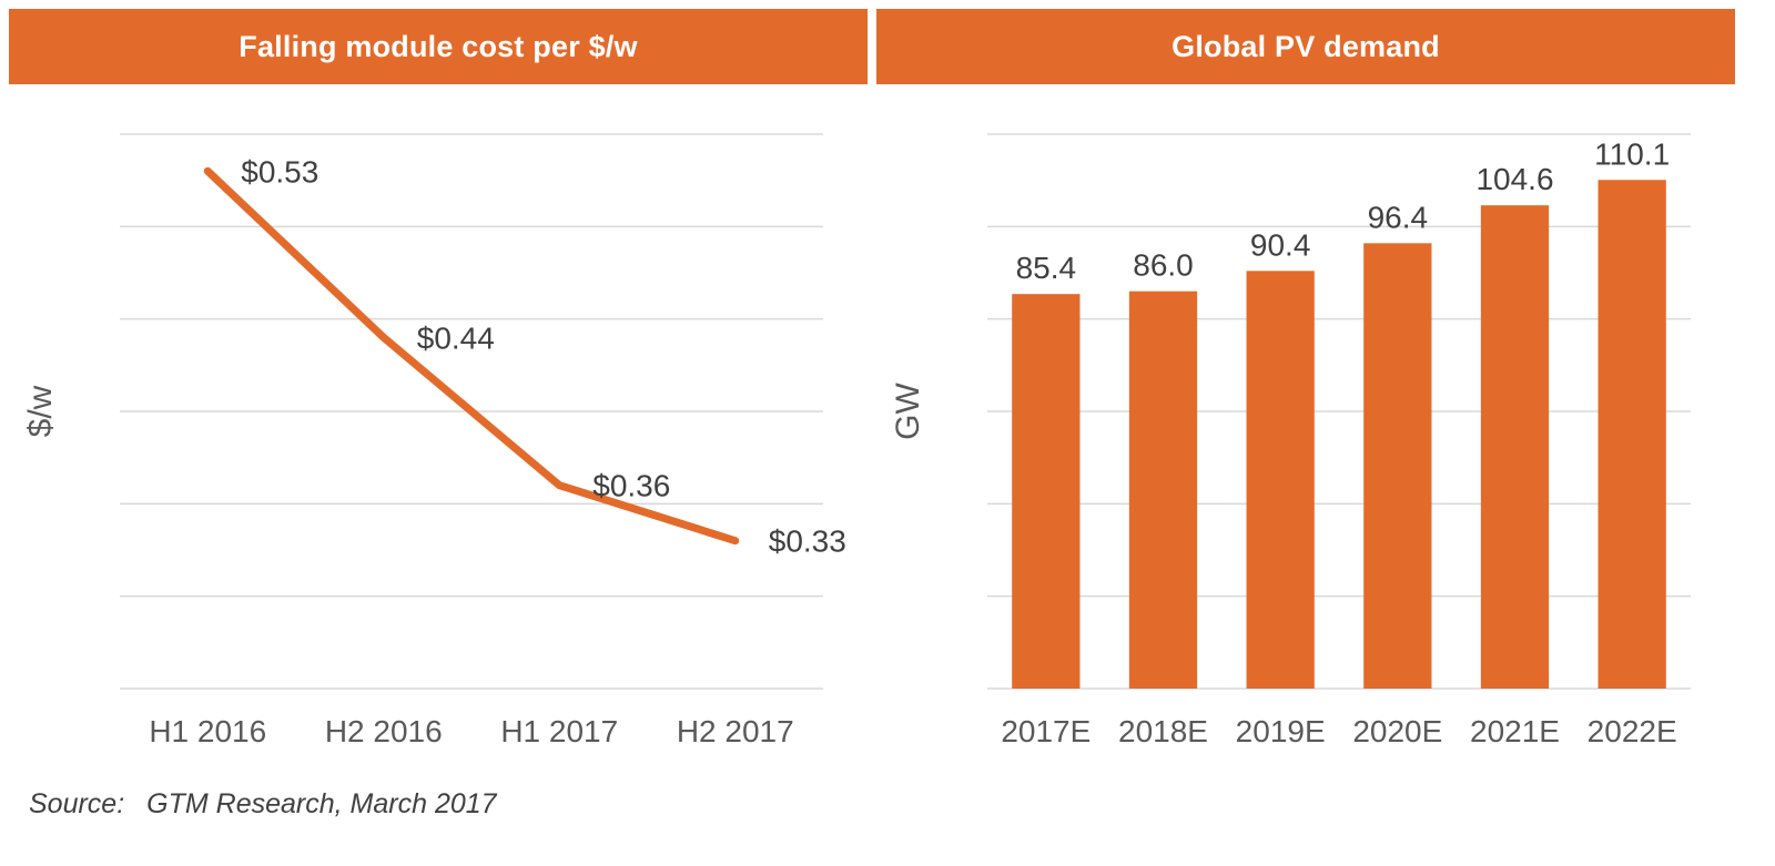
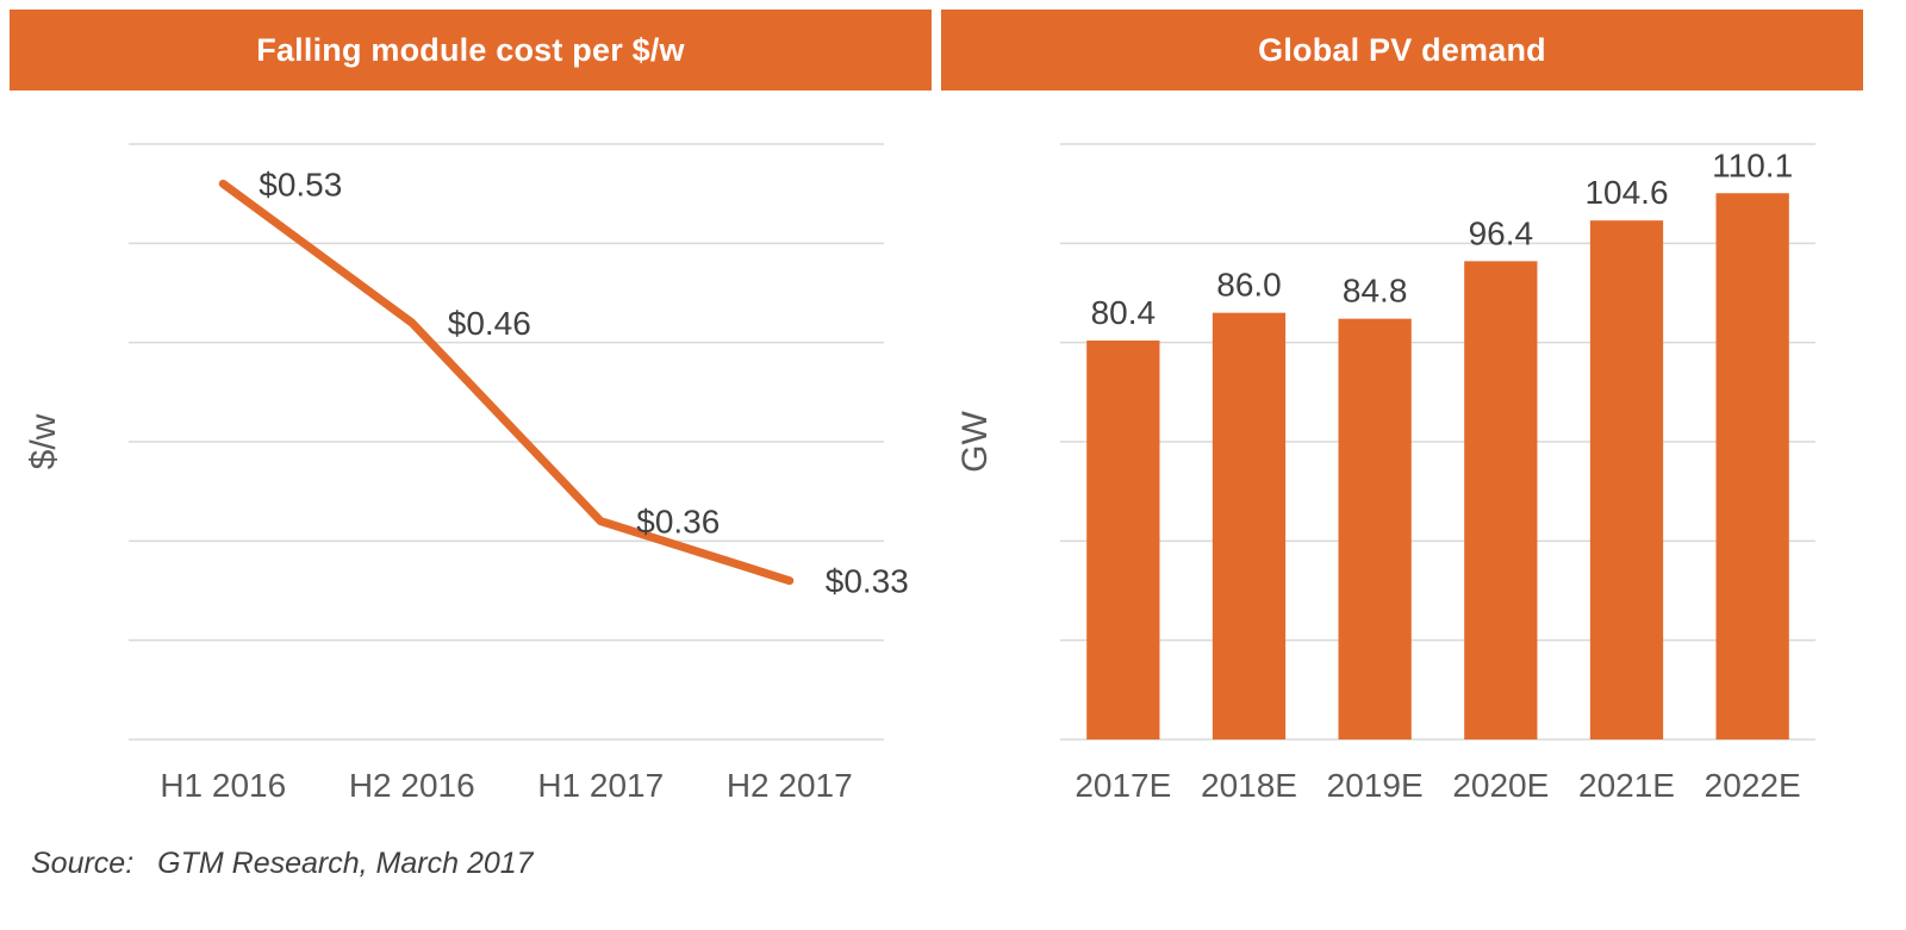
Falling module cost per $/w/H2 2016: $0.44 -> $0.46
Global PV demand/2017E: 85.4 -> 80.4
Global PV demand/2019E: 90.4 -> 84.8
